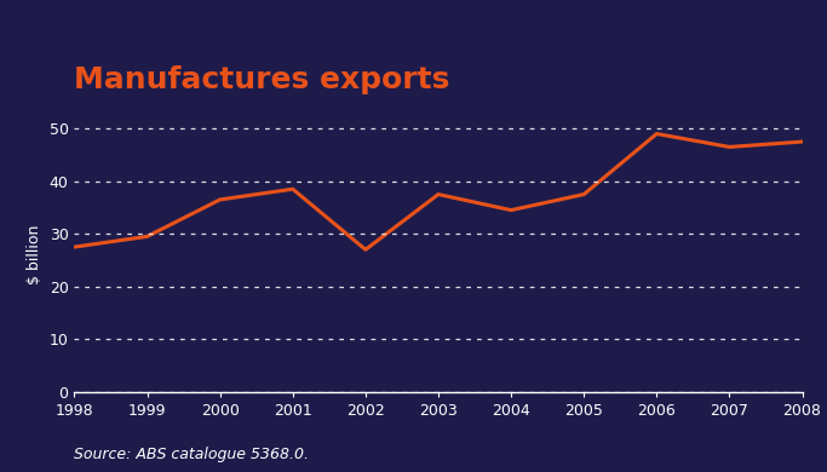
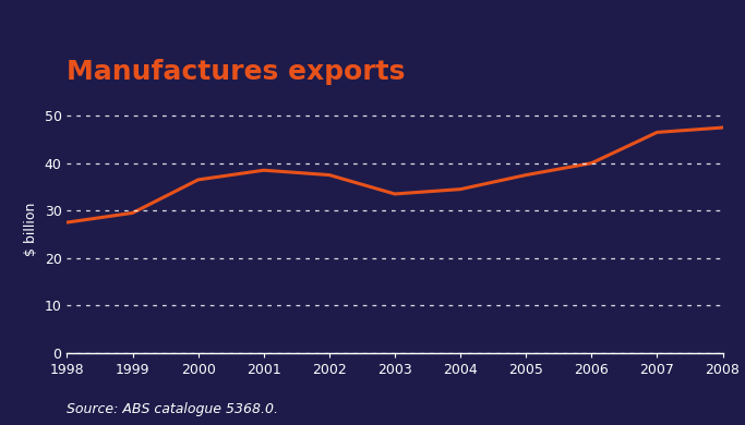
2002: 27.0 -> 37.5
2003: 37.5 -> 33.5
2006: 49.0 -> 40.0
